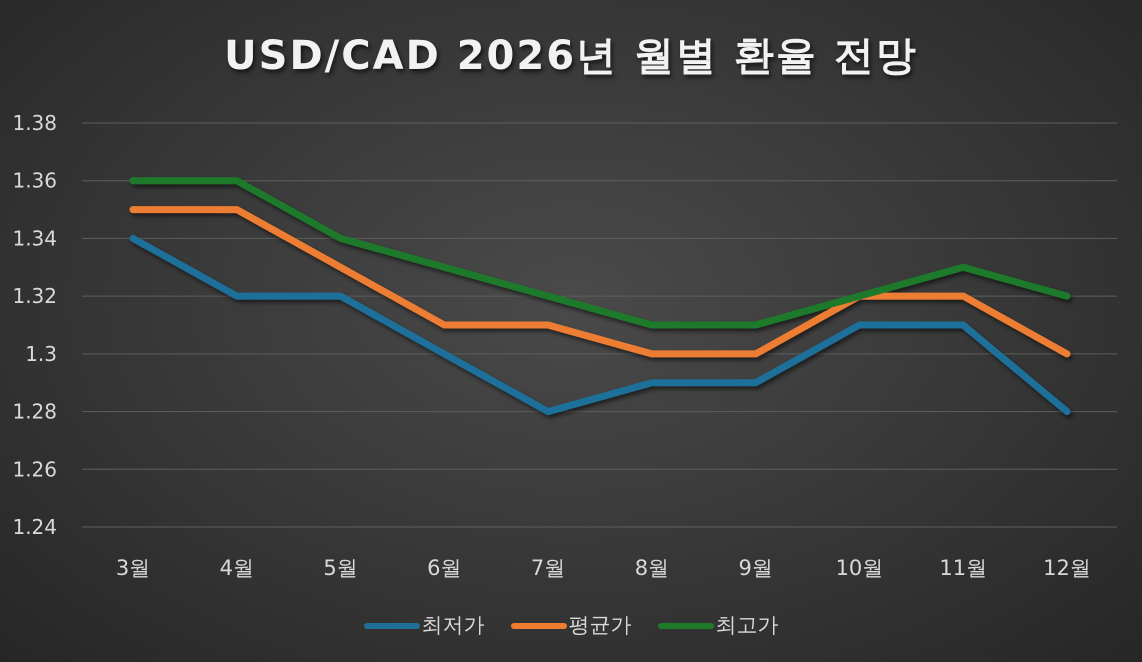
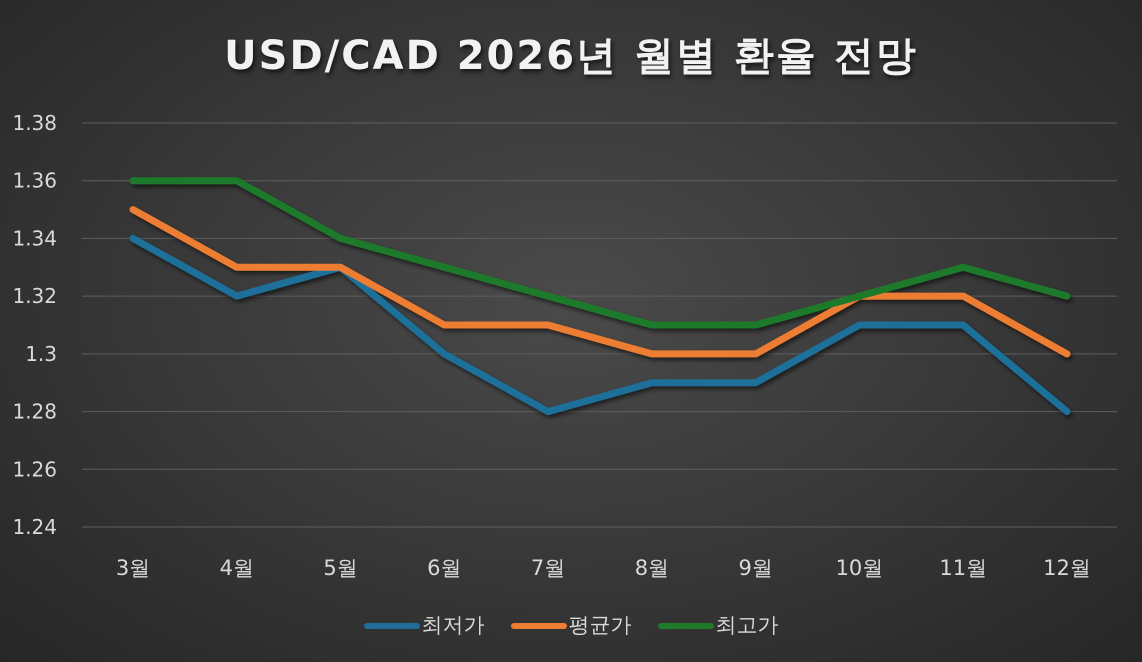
평균가/4월: 1.35 -> 1.33
최저가/5월: 1.32 -> 1.33
